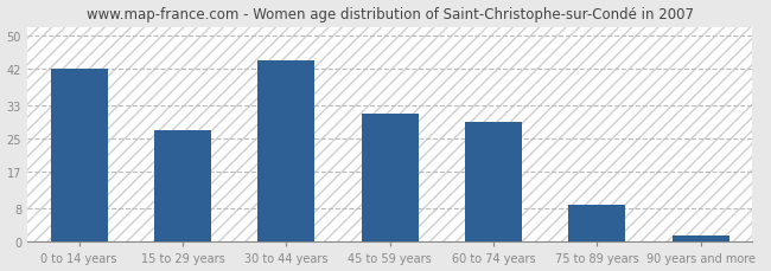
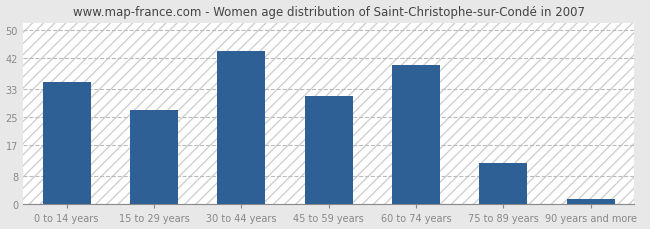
0 to 14 years: 42.0 -> 35.0
60 to 74 years: 29.0 -> 40.0
75 to 89 years: 9.0 -> 12.0
